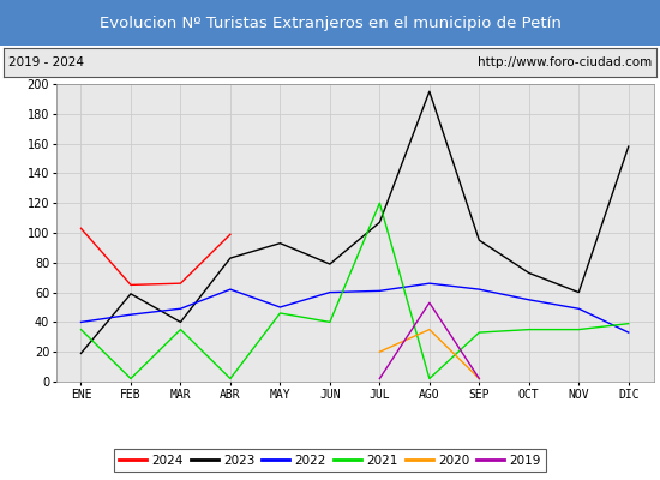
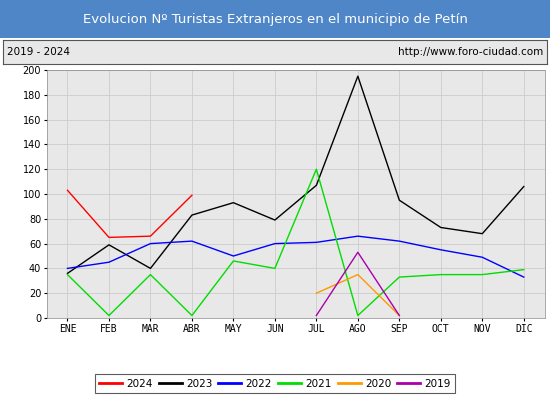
2023/ENE: 19 -> 36
2022/MAR: 49 -> 60
2023/NOV: 60 -> 68
2023/DIC: 158 -> 106
